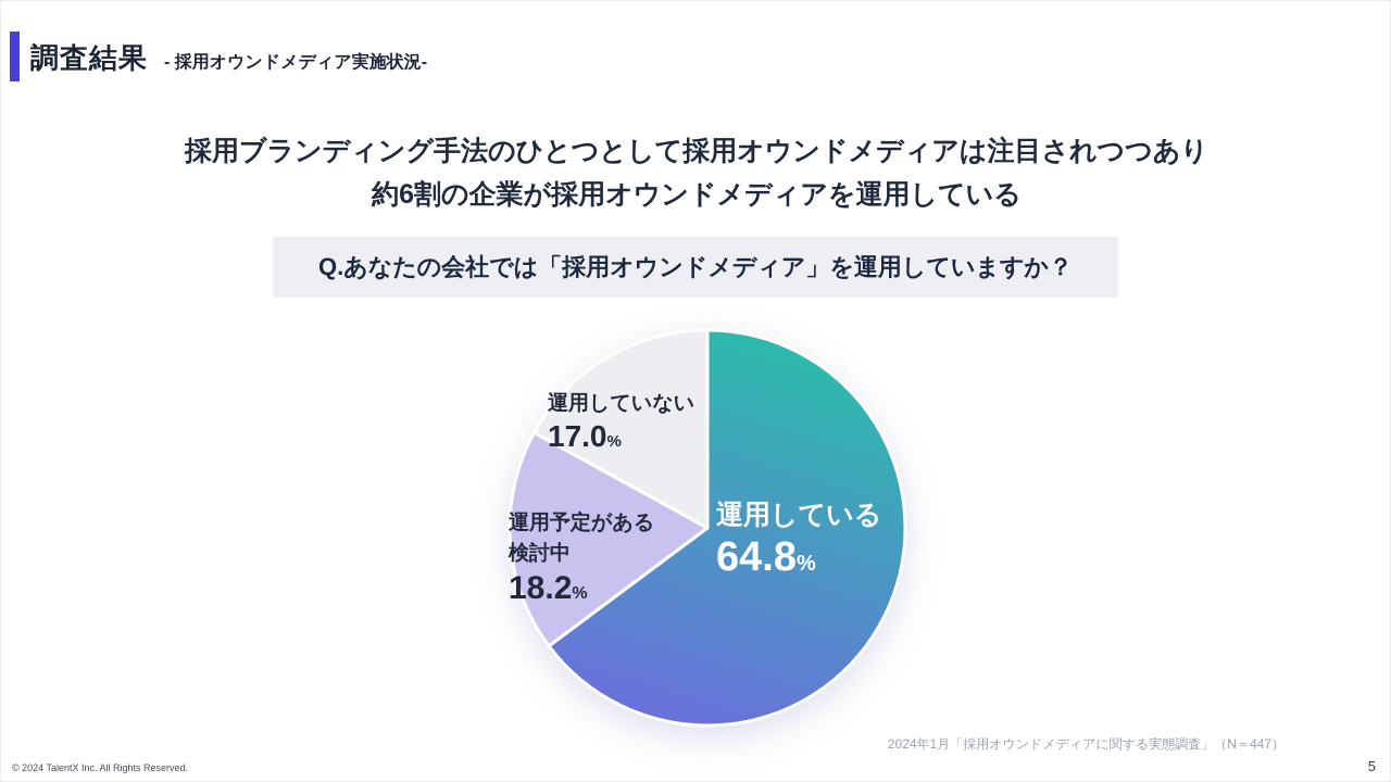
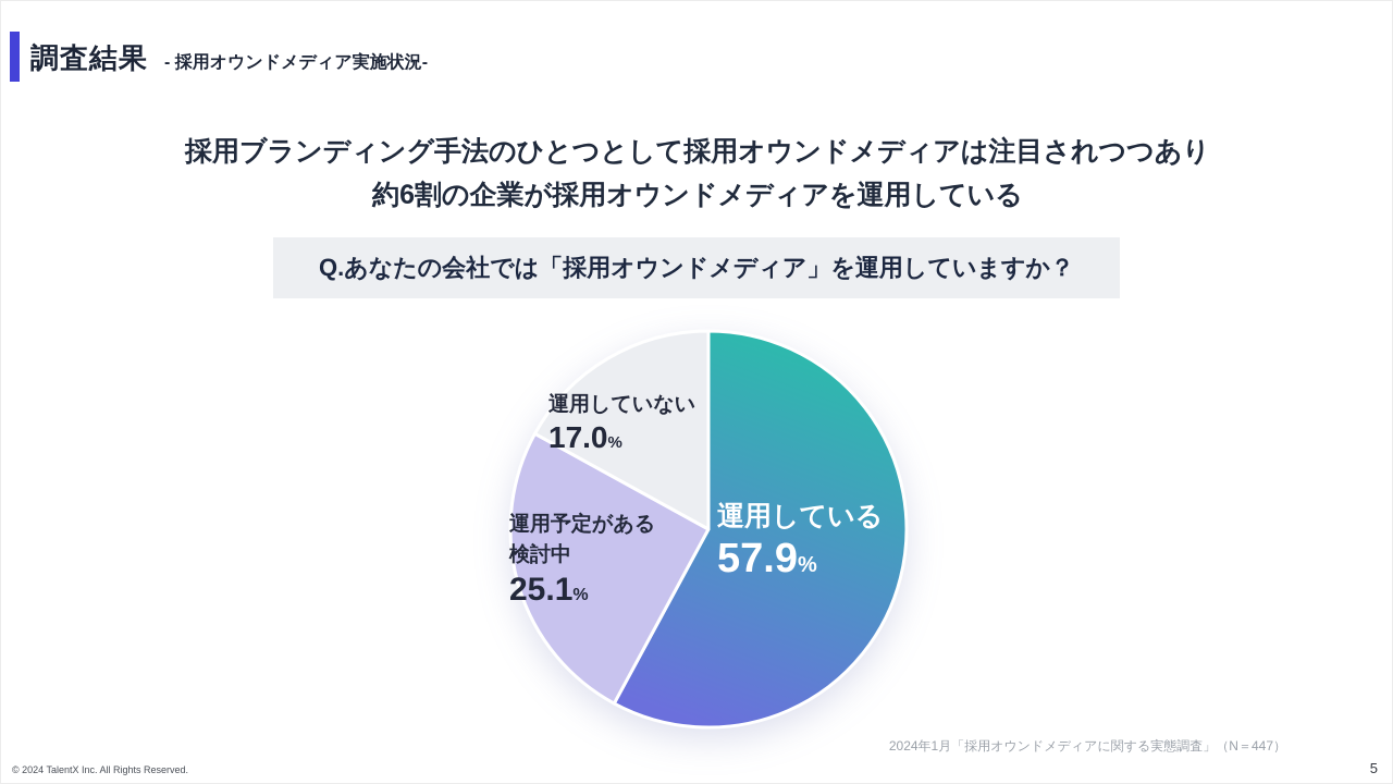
運用している: 64.8 -> 57.9
運用予定がある 検討中: 18.2 -> 25.1
